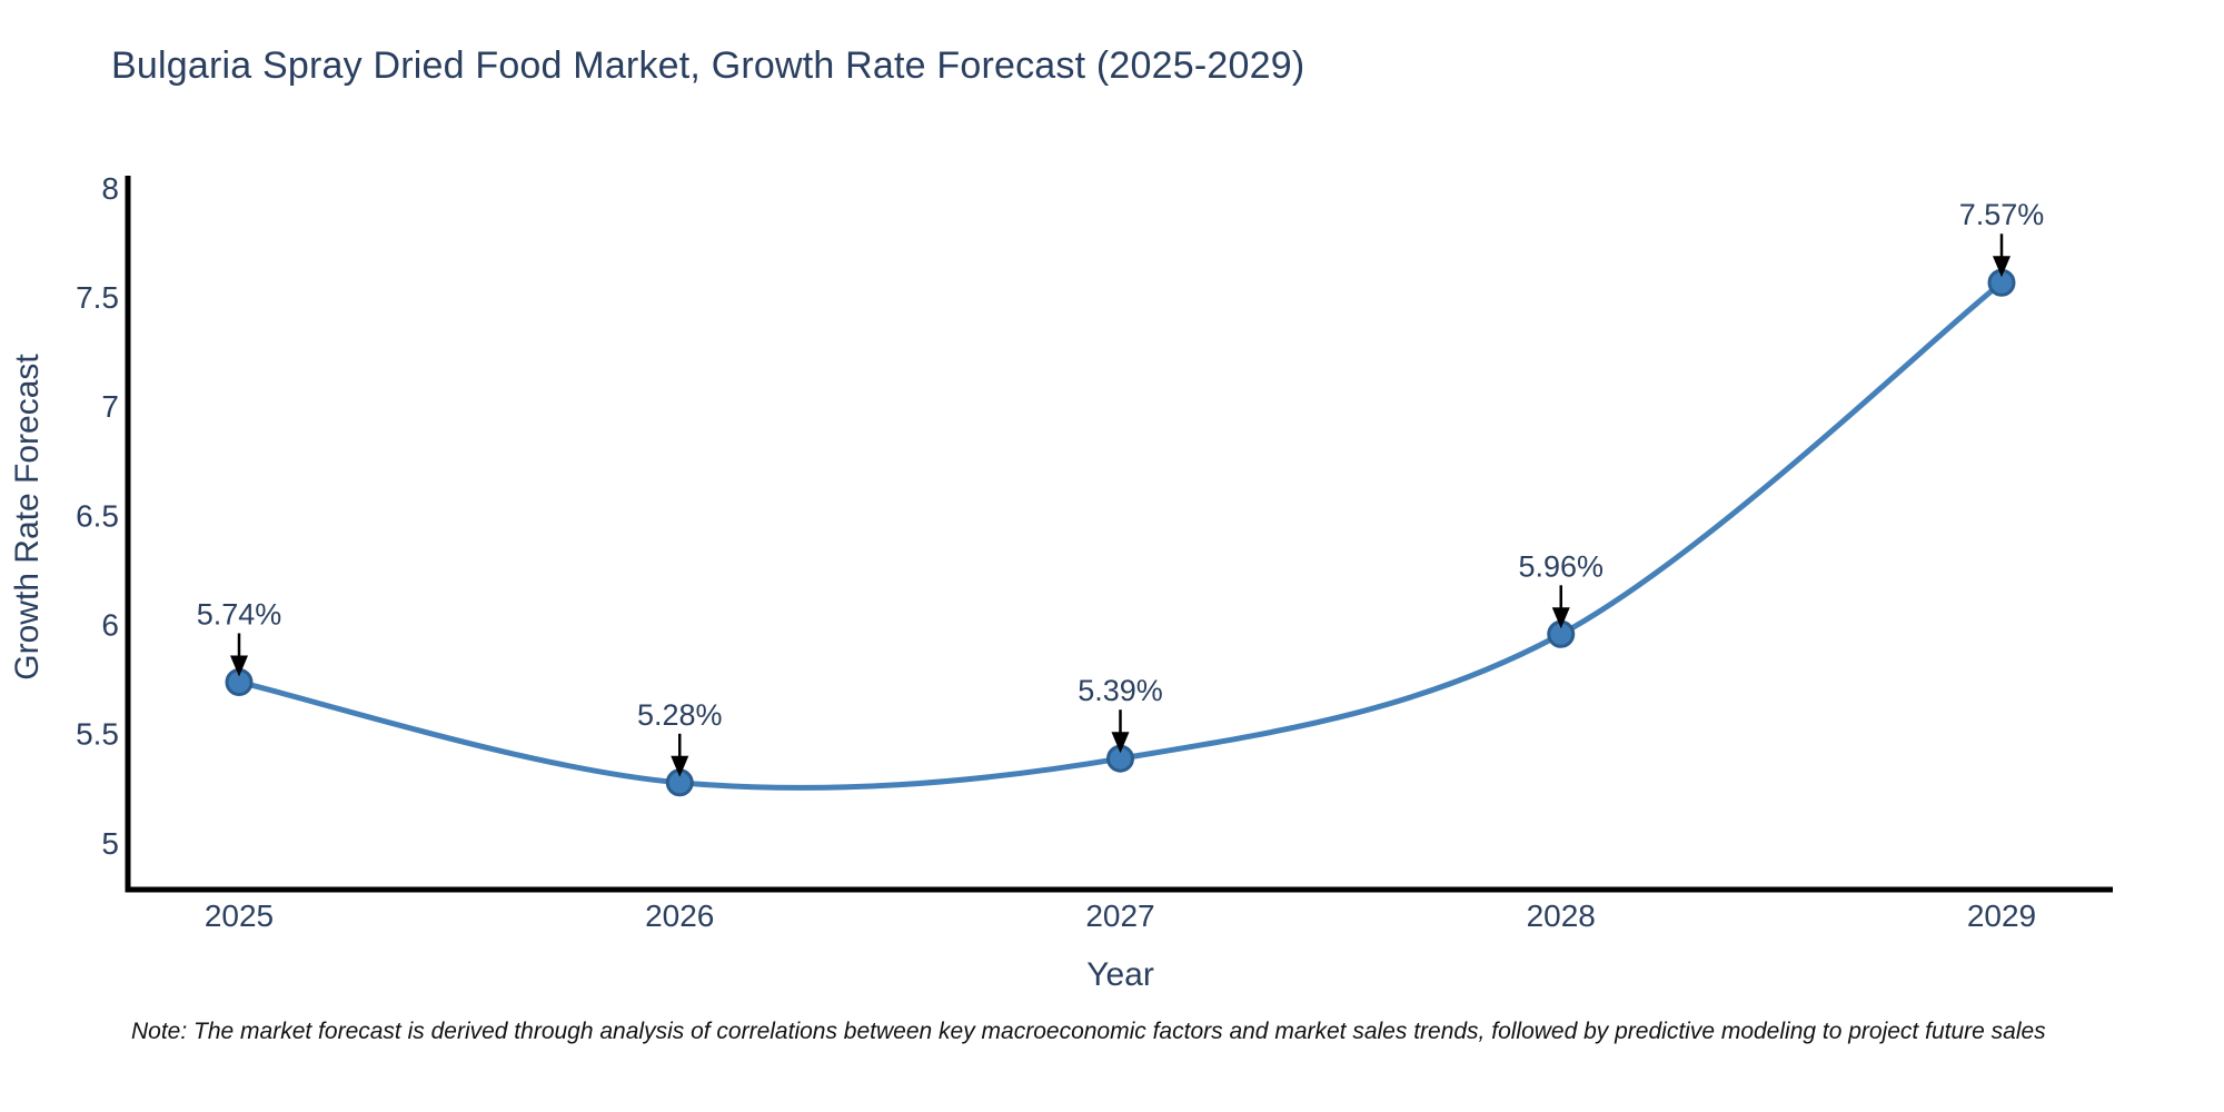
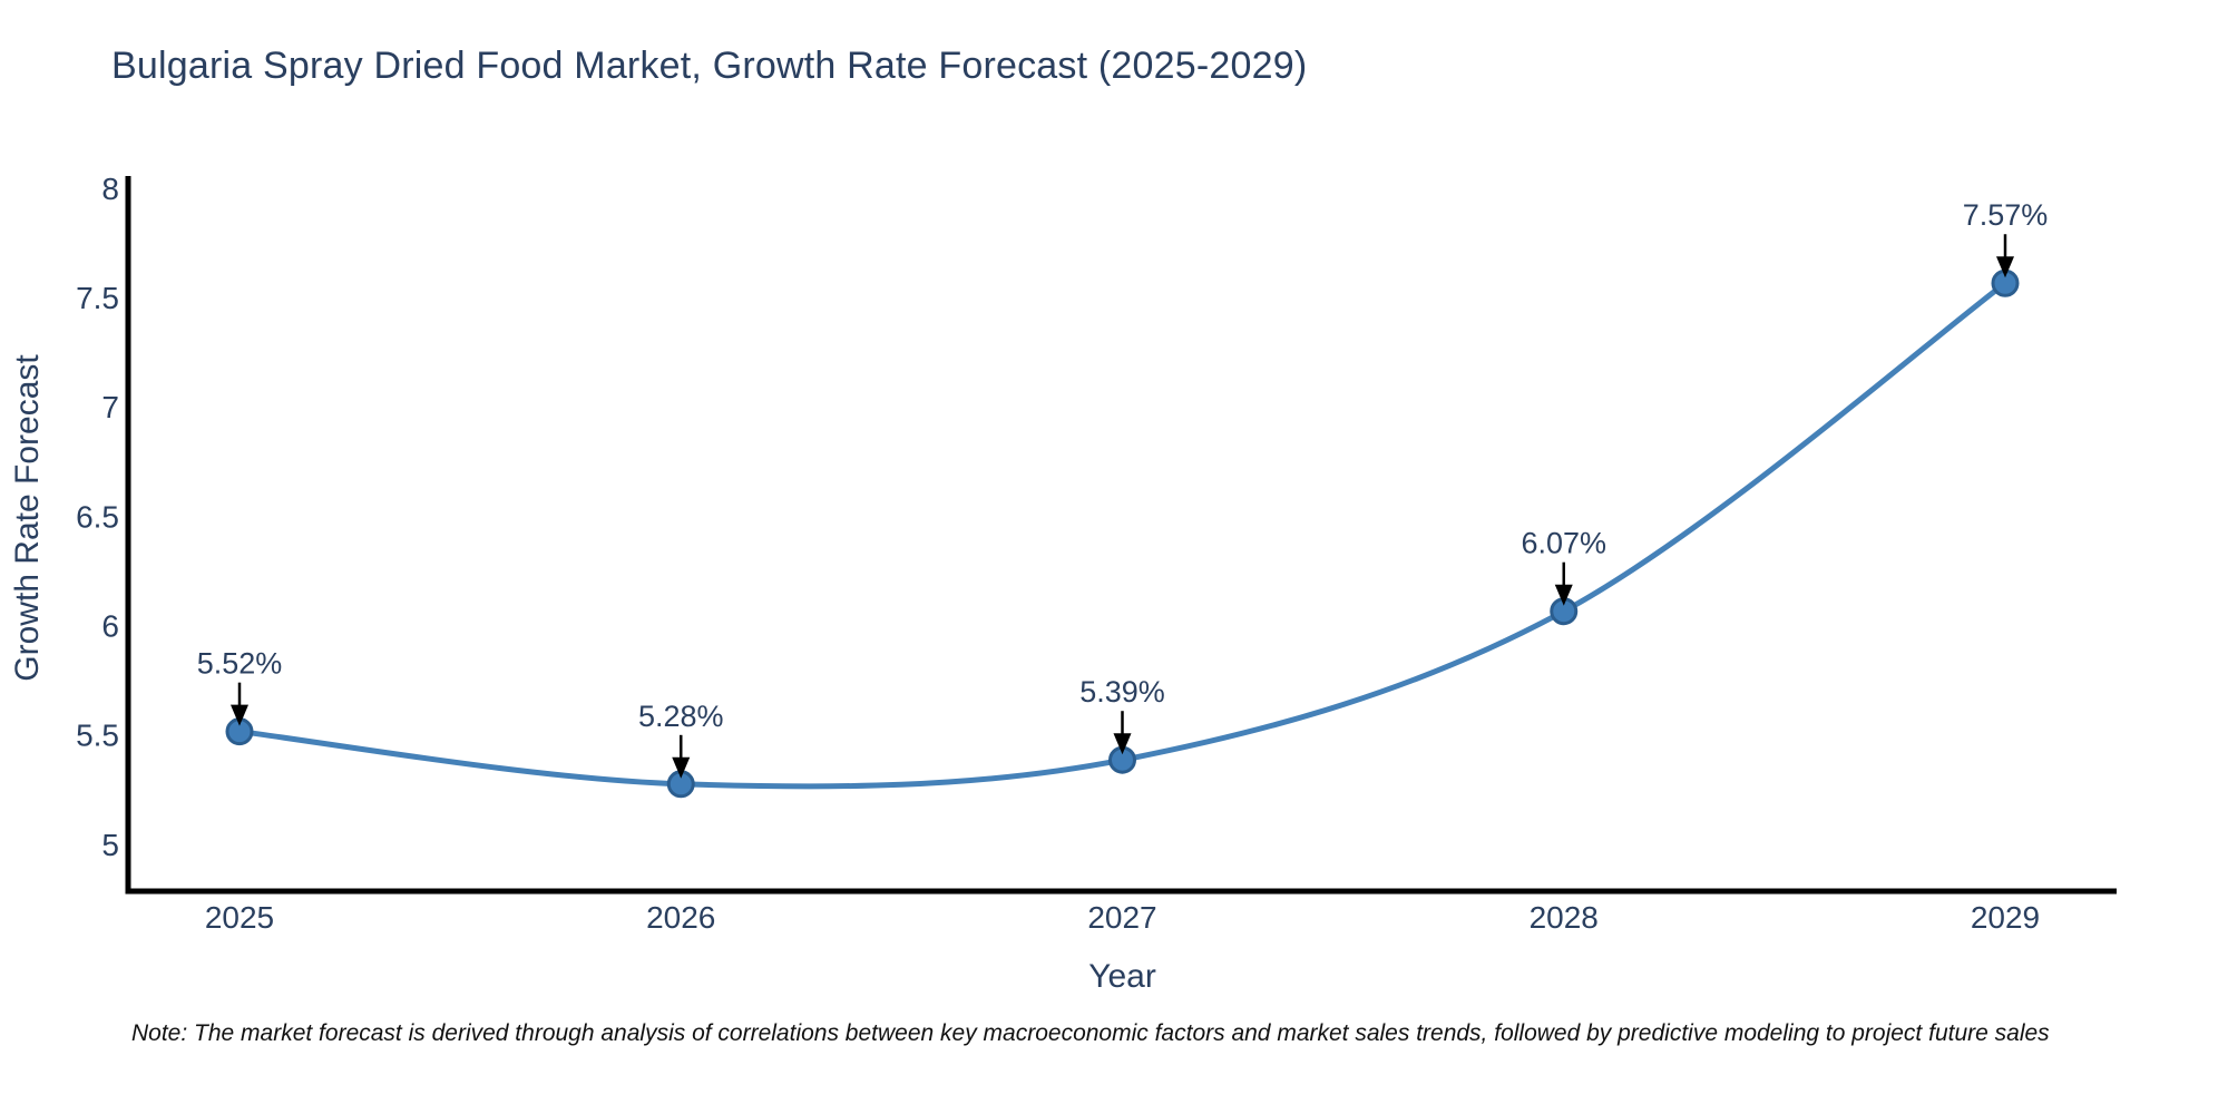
2025: 5.74% -> 5.52%
2028: 5.96% -> 6.07%
